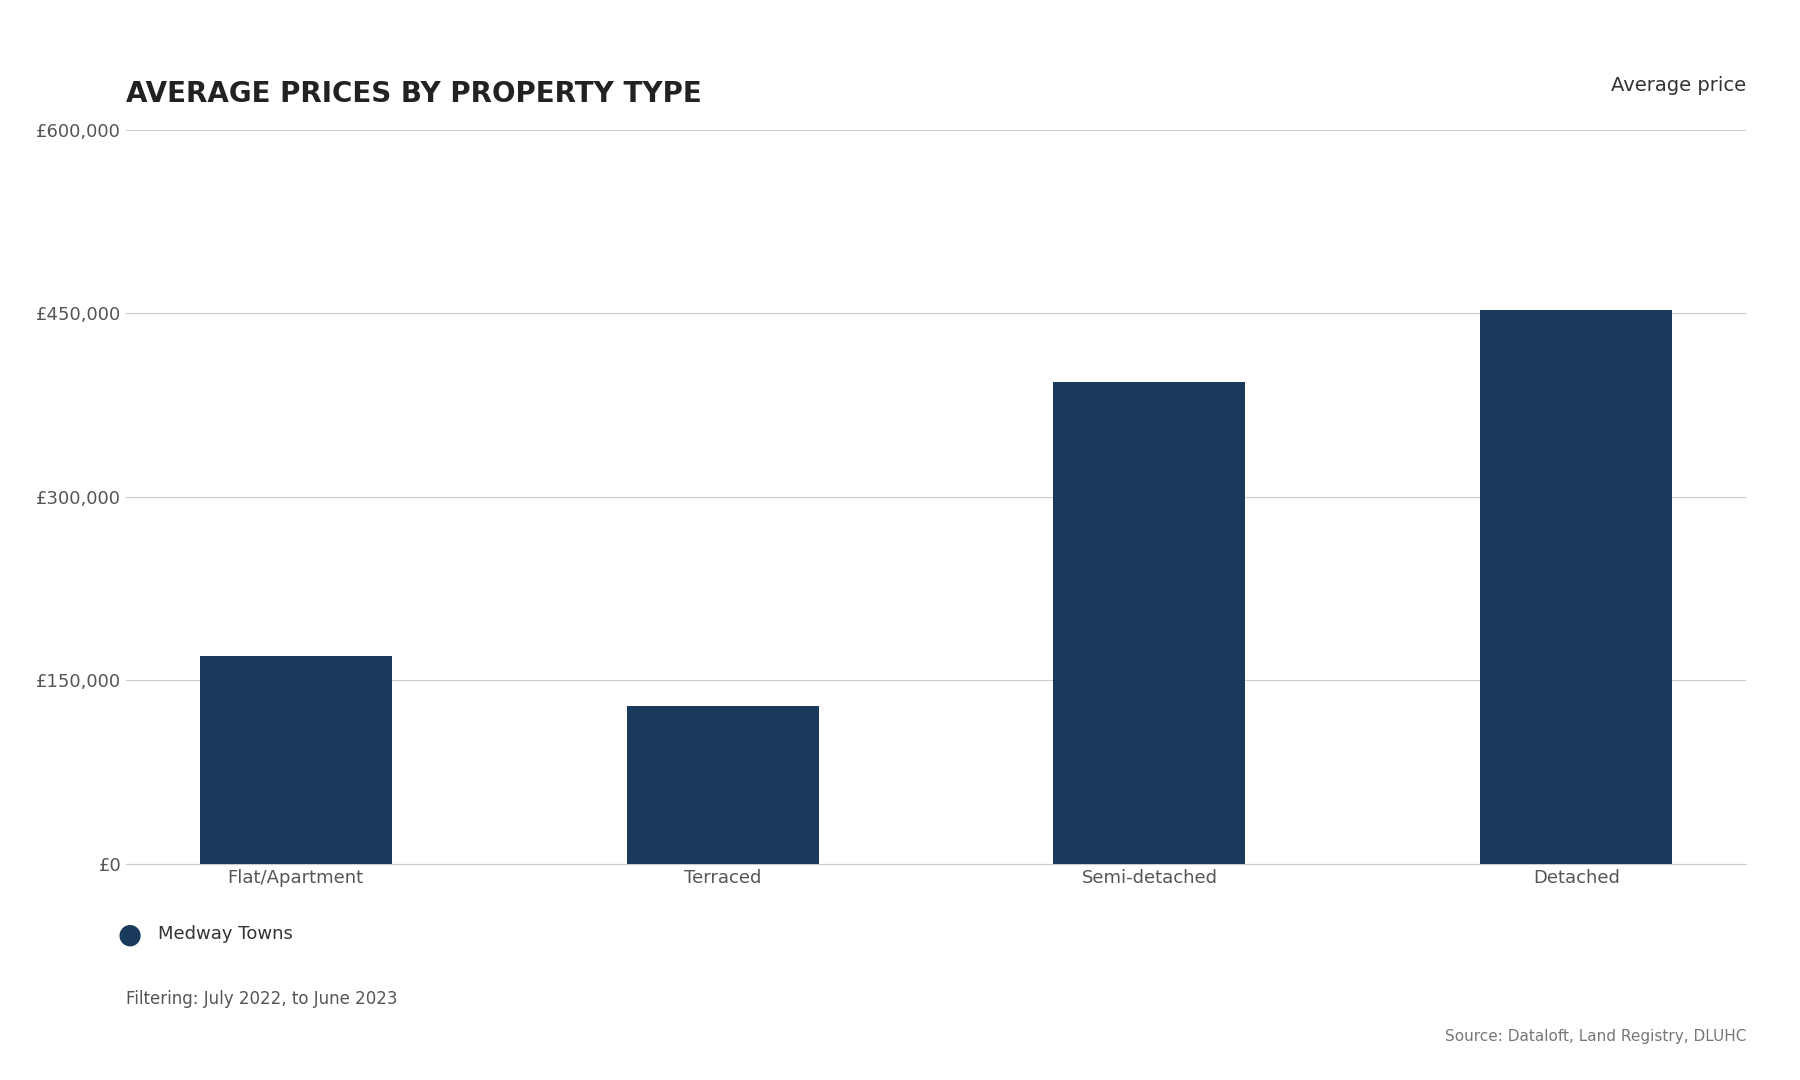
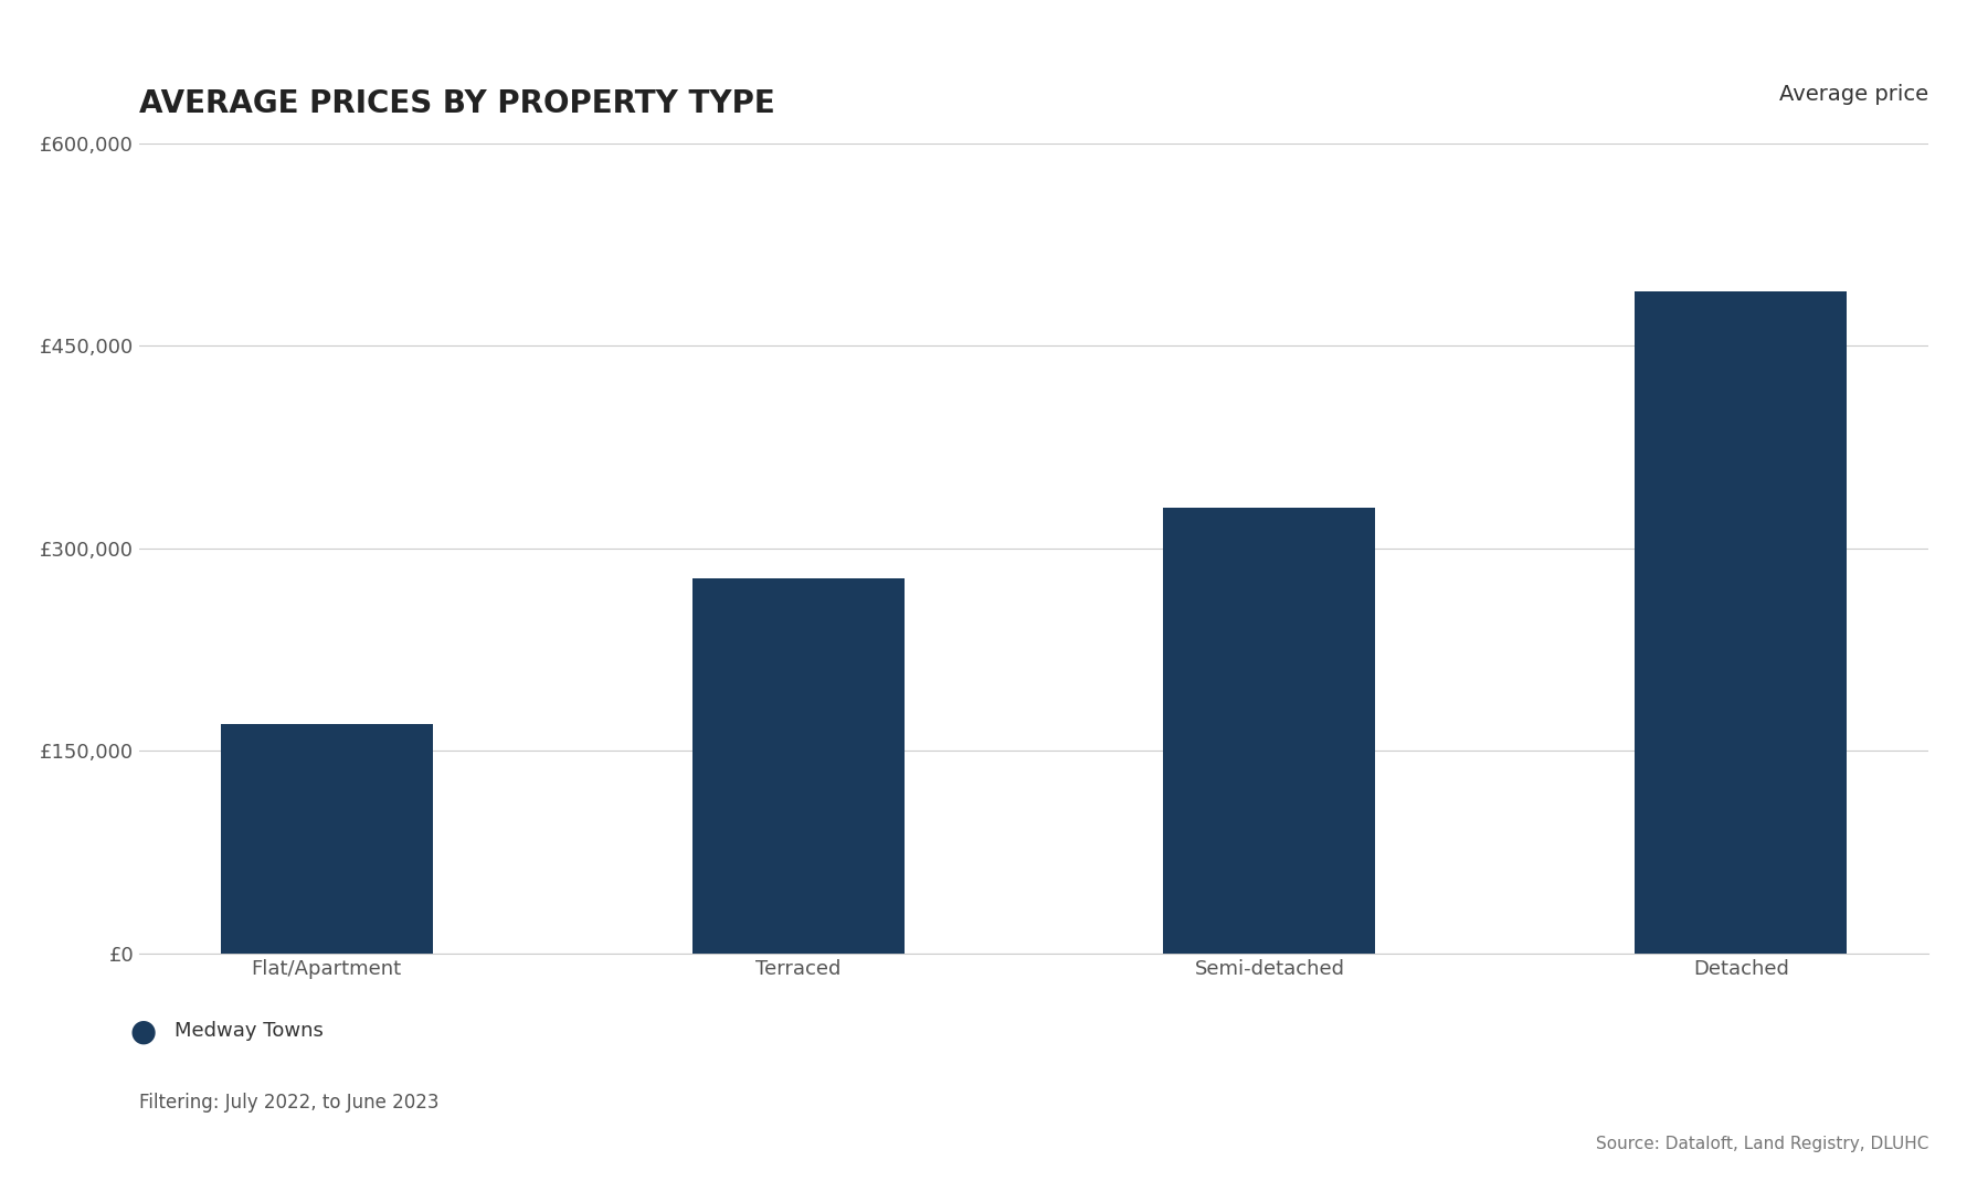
Terraced: £129,000 -> £278,000
Semi-detached: £394,000 -> £330,000
Detached: £453,000 -> £490,000
